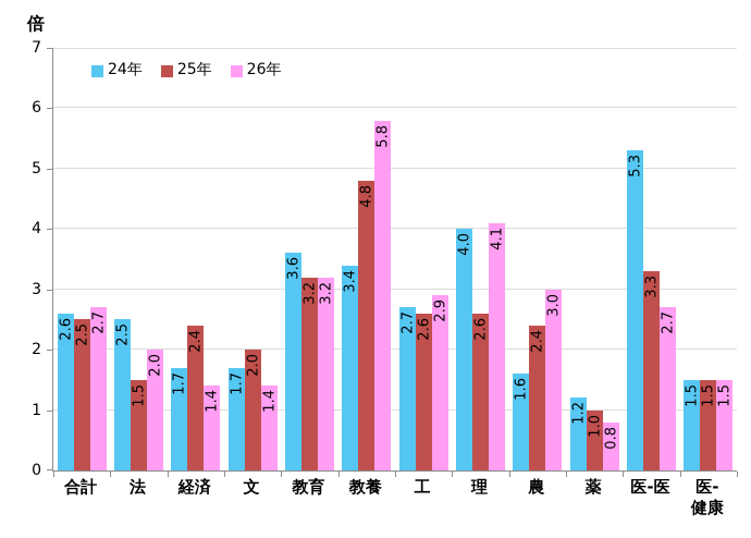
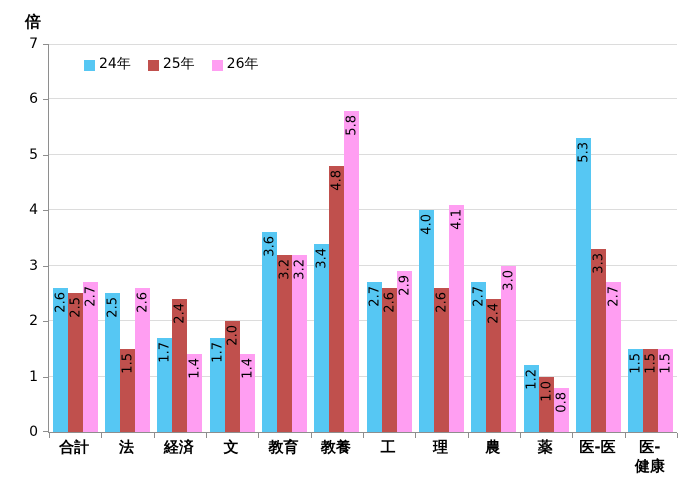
26年/法: 2.0 -> 2.6
24年/農: 1.6 -> 2.7
